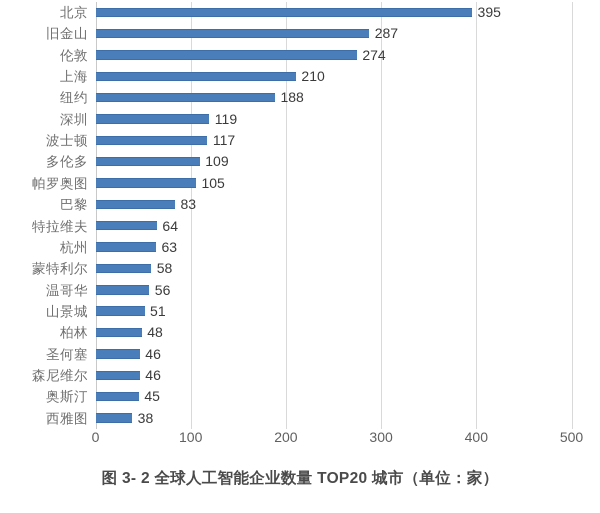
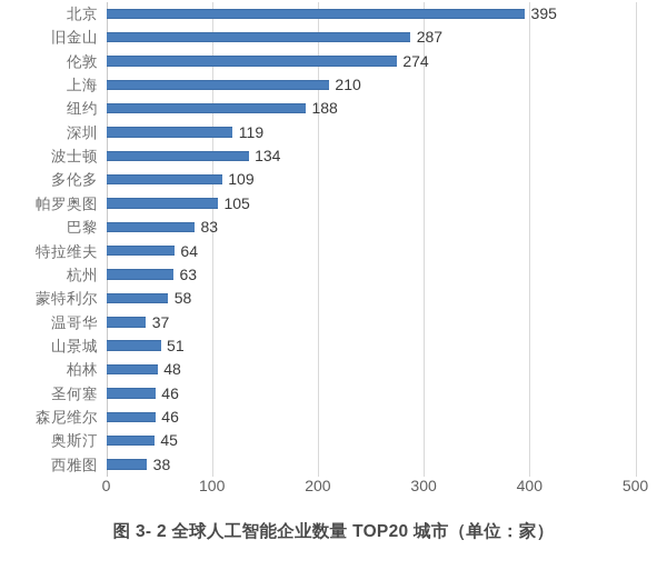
波士顿: 117 -> 134
温哥华: 56 -> 37
